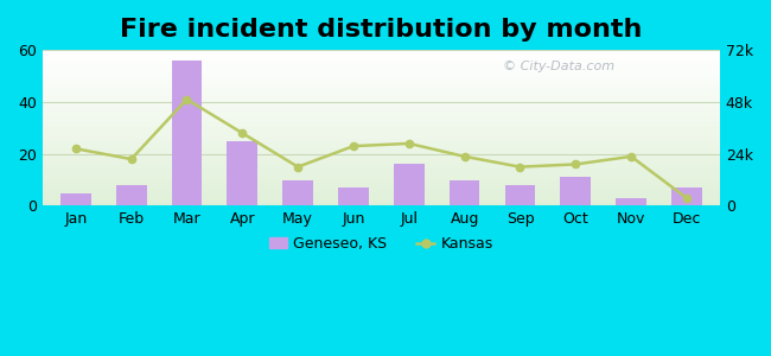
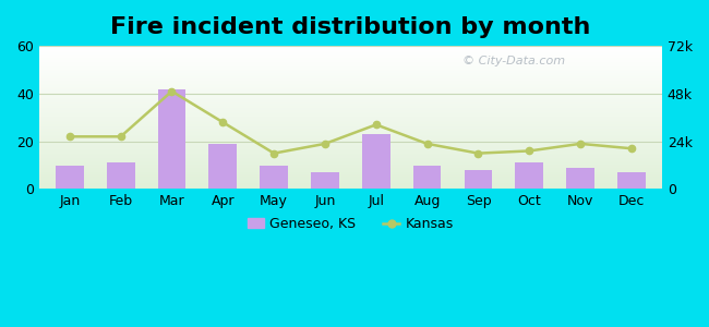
Geneseo, KS/Jan: 5 -> 10
Geneseo, KS/Feb: 8 -> 11
Kansas/Feb: 18 -> 22
Geneseo, KS/Mar: 56 -> 42
Geneseo, KS/Apr: 25 -> 19
Kansas/Jun: 23 -> 19
Geneseo, KS/Jul: 16 -> 23
Kansas/Jul: 24 -> 27
Geneseo, KS/Nov: 3 -> 9
Kansas/Dec: 3 -> 17
